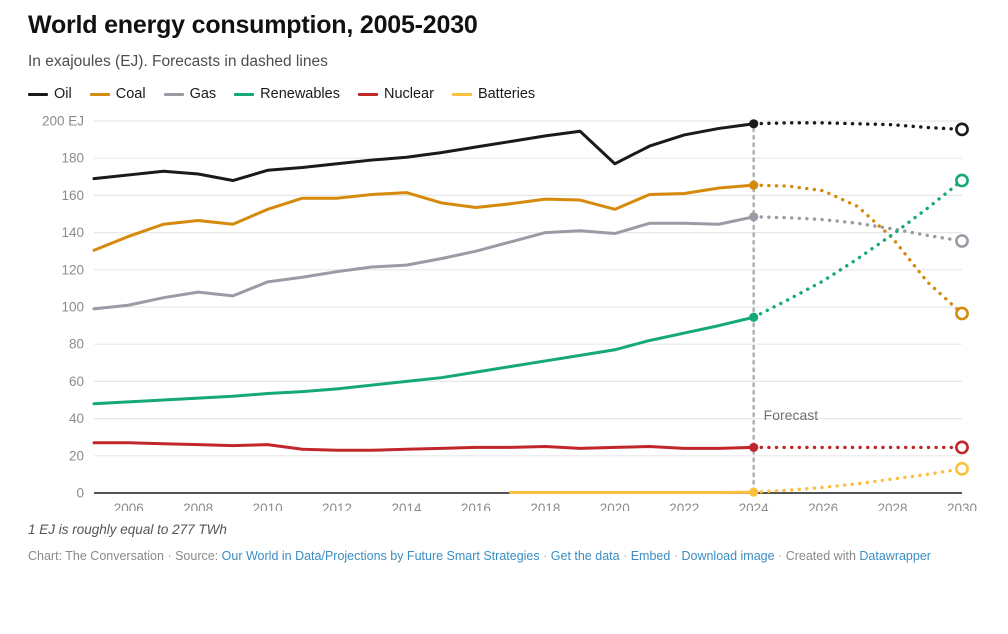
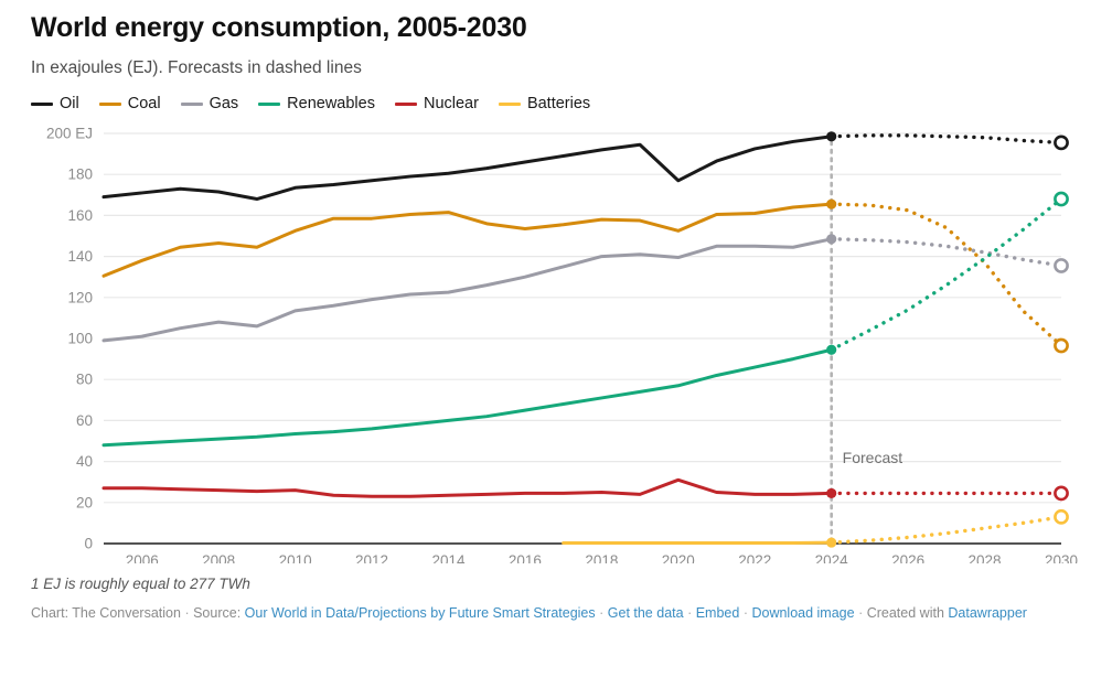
Nuclear/2020: 24 -> 31
